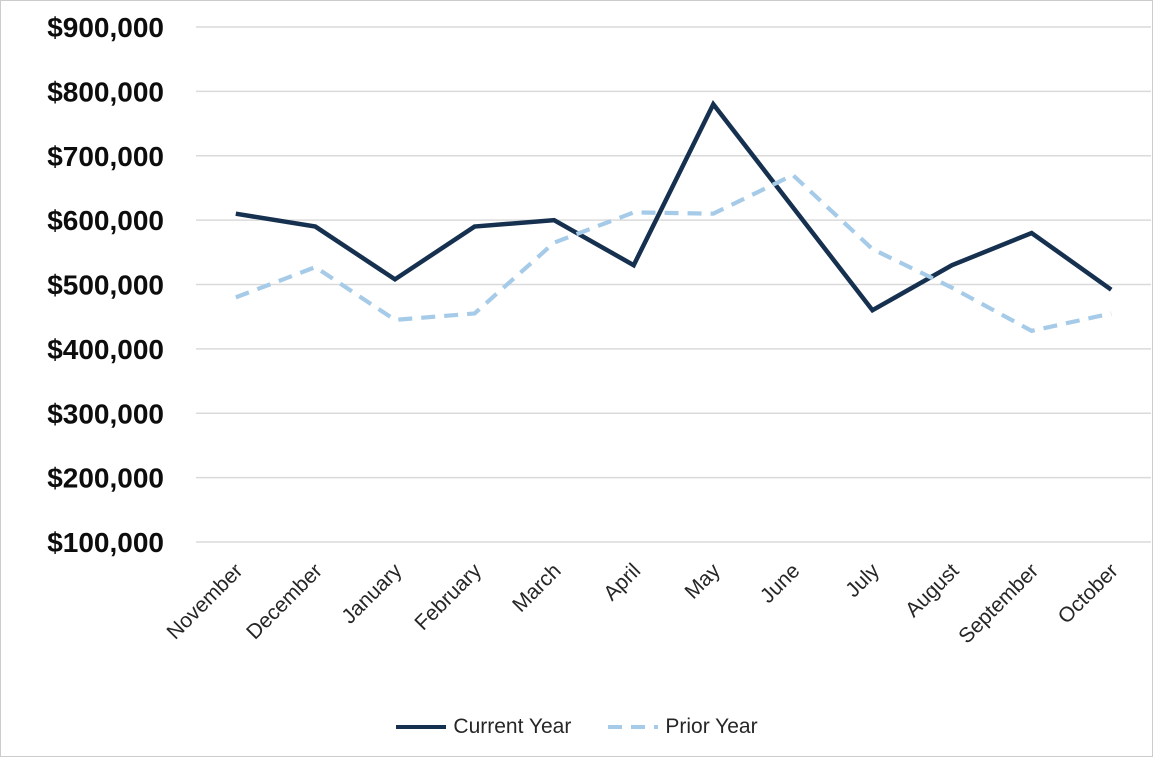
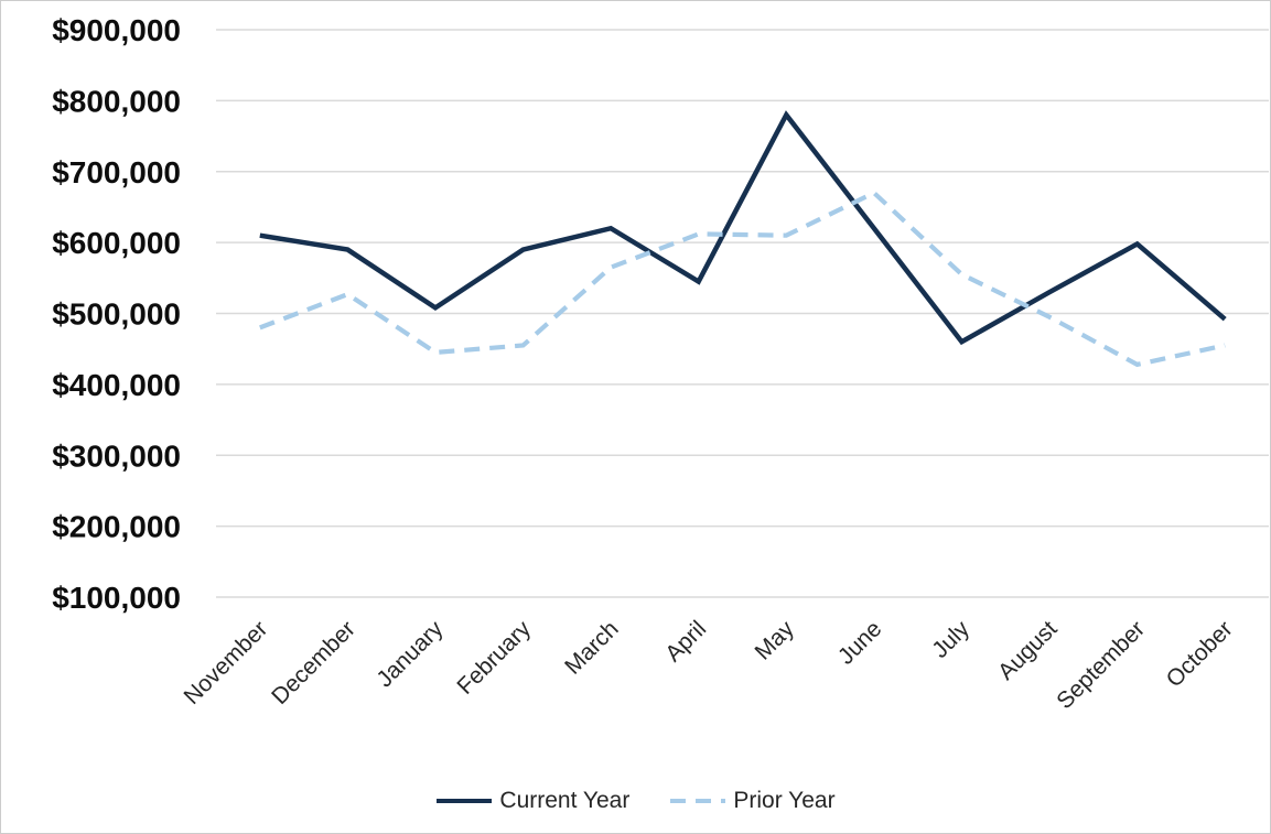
Current Year/March: $600000 -> $620000
Current Year/April: $530000 -> $540000
Current Year/September: $580000 -> $600000
